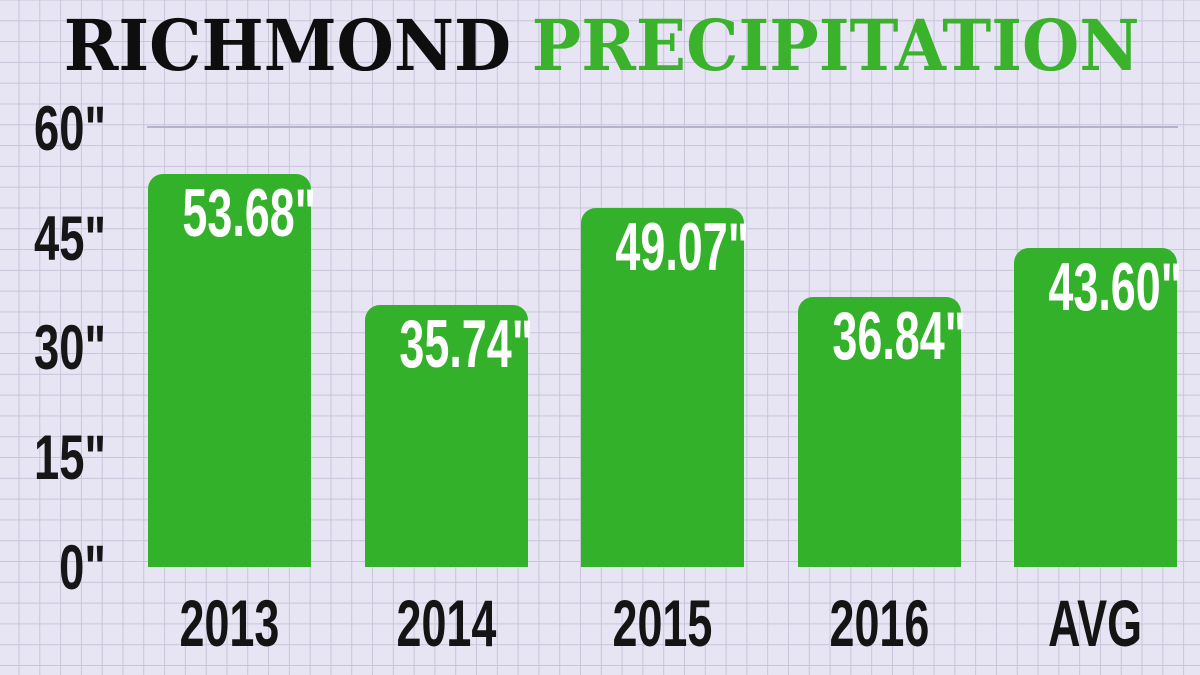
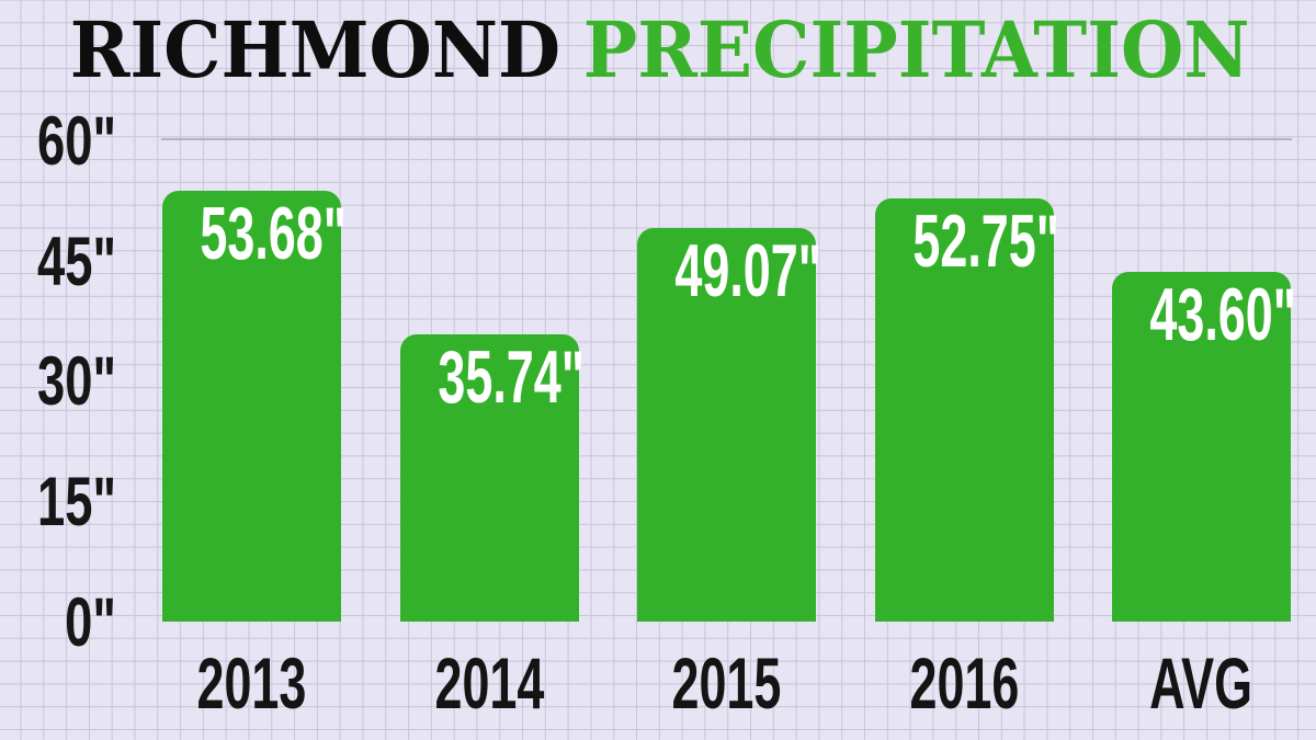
2016: 36.84 -> 52.75
